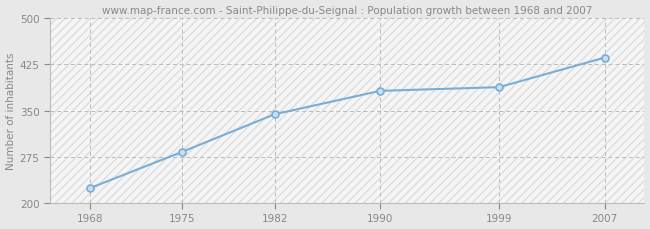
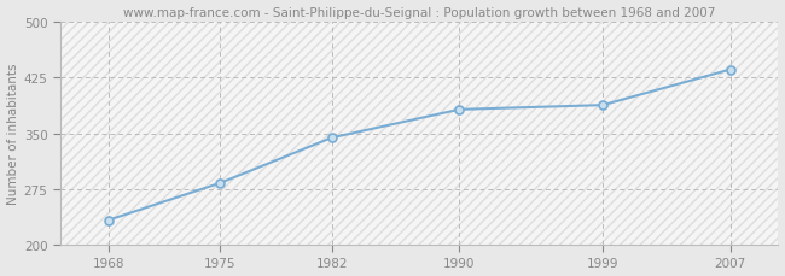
1968: 224 -> 233
